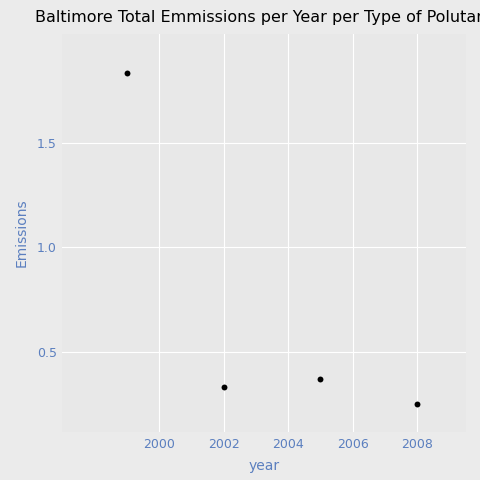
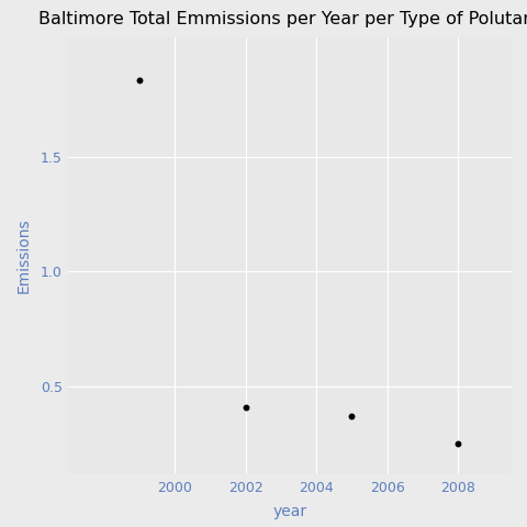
2002: 0.335 -> 0.410
